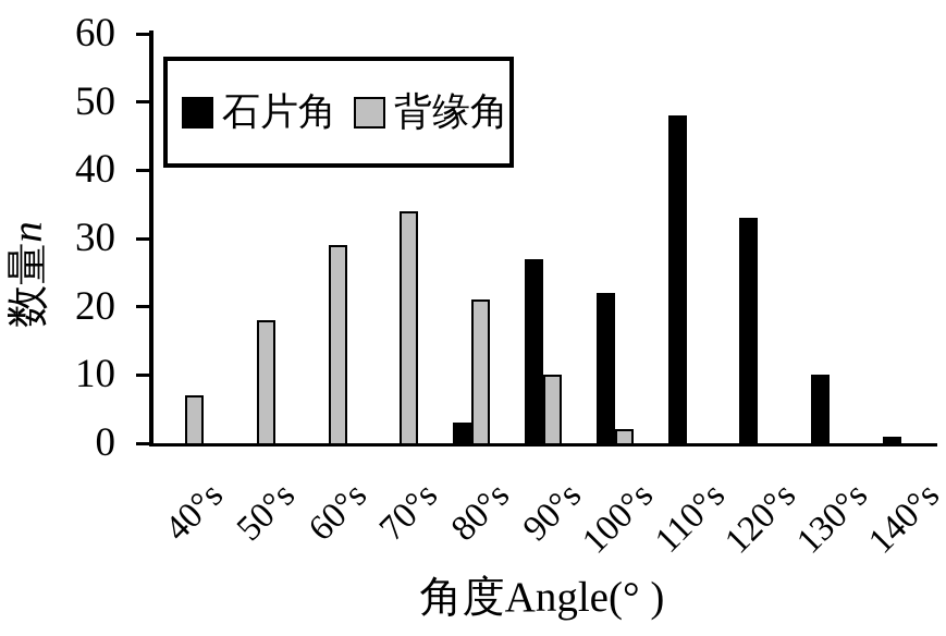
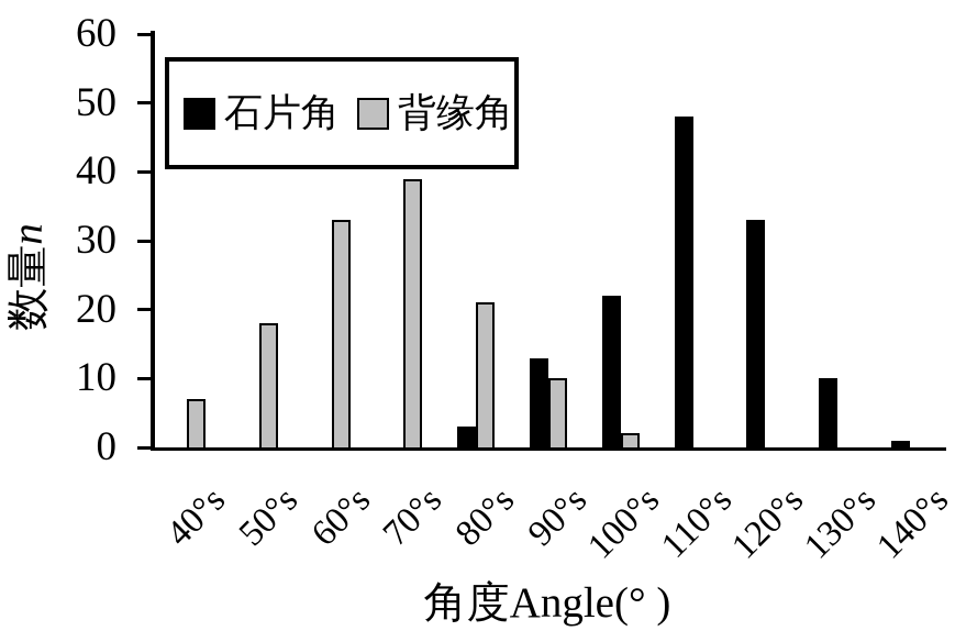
背缘角/60°s: 29 -> 33
背缘角/70°s: 34 -> 39
石片角/90°s: 27 -> 13
